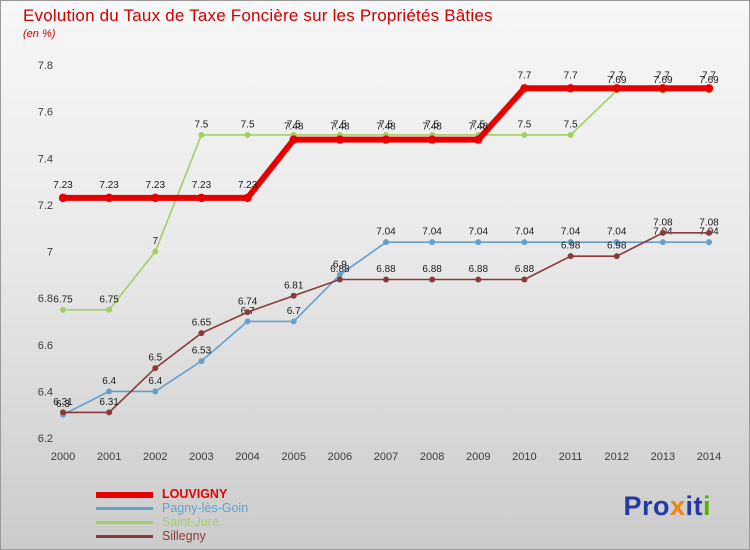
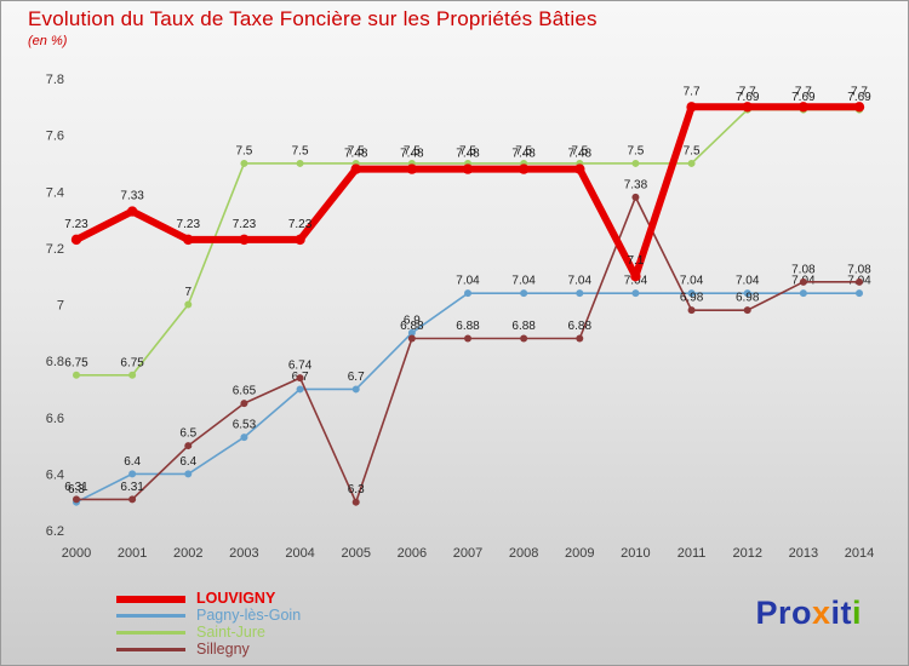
LOUVIGNY/2001: 7.23 -> 7.33
Sillegny/2005: 6.81 -> 6.3
LOUVIGNY/2010: 7.7 -> 7.1
Sillegny/2010: 6.88 -> 7.38
